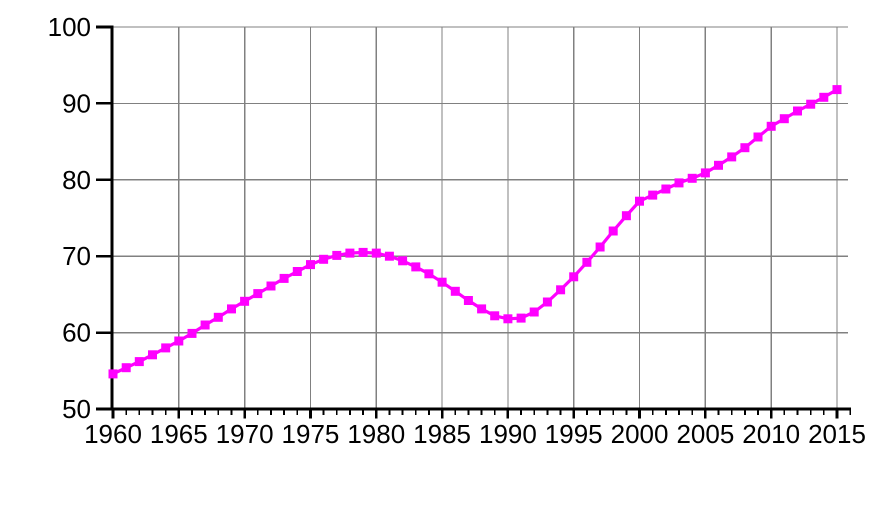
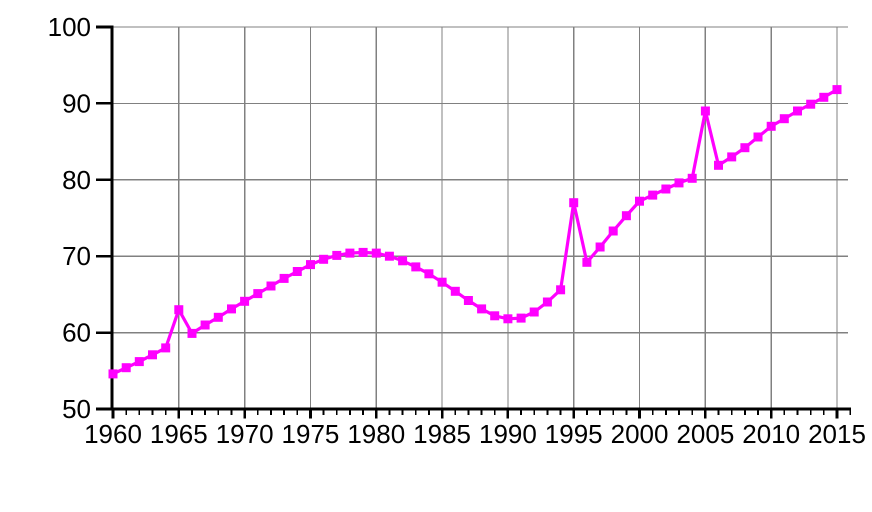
1965: 59 -> 63
1995: 67 -> 77
2005: 81 -> 89
